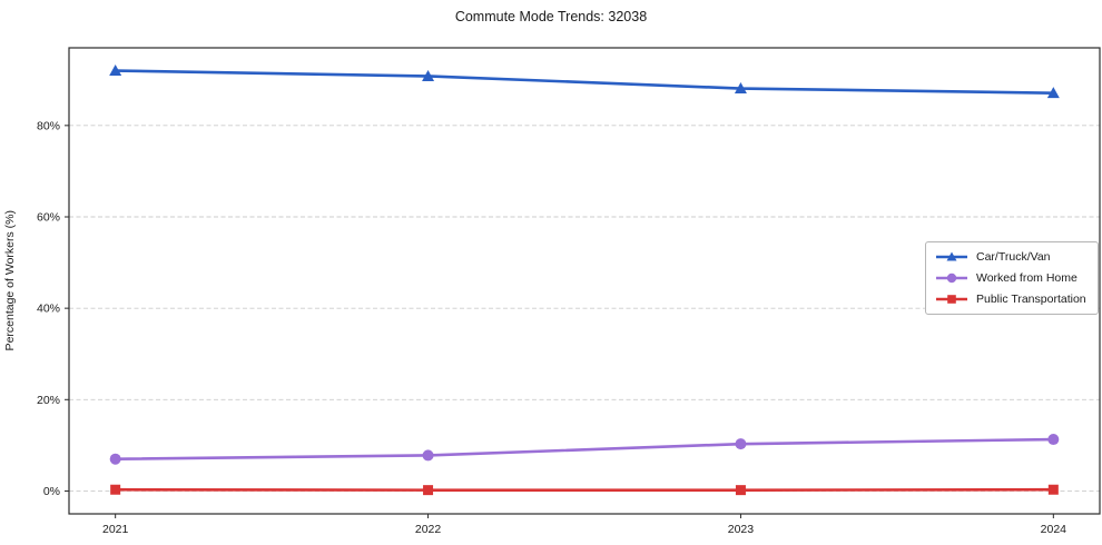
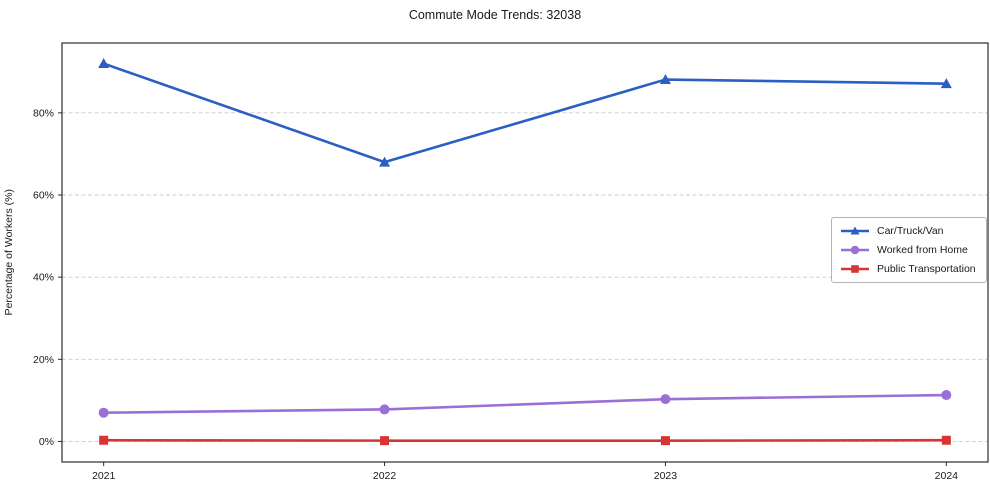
Car/Truck/Van/2022: 91% -> 68%
